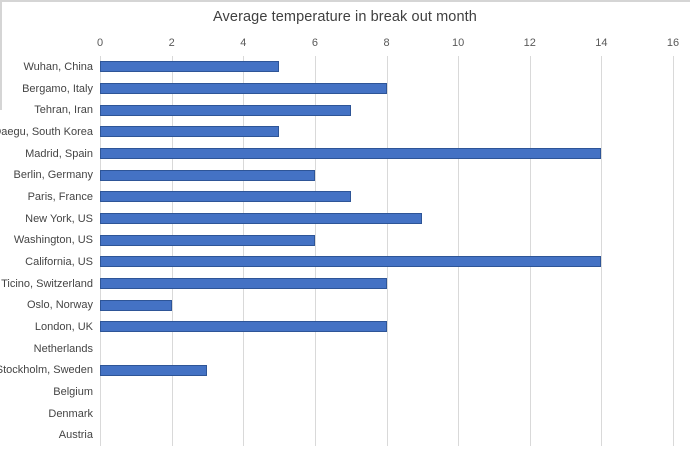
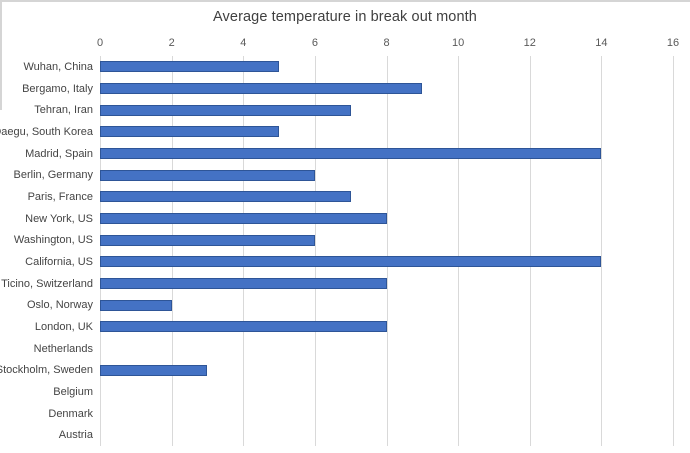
Bergamo, Italy: 8 -> 9
New York, US: 9 -> 8
